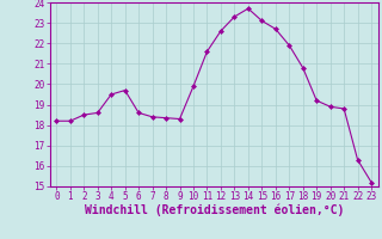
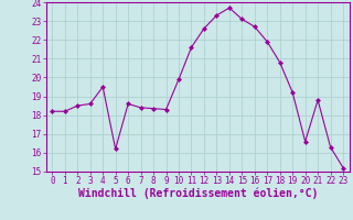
5: 19.7 -> 16.2
20: 18.9 -> 16.6
